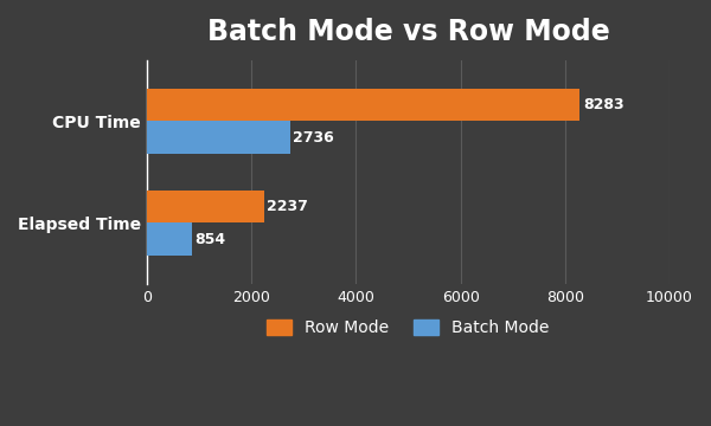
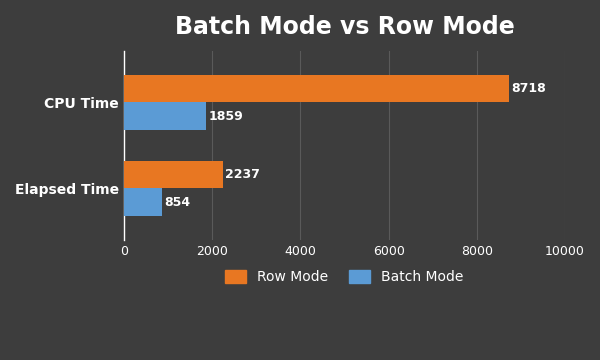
Row Mode/CPU Time: 8283 -> 8718
Batch Mode/CPU Time: 2736 -> 1859
